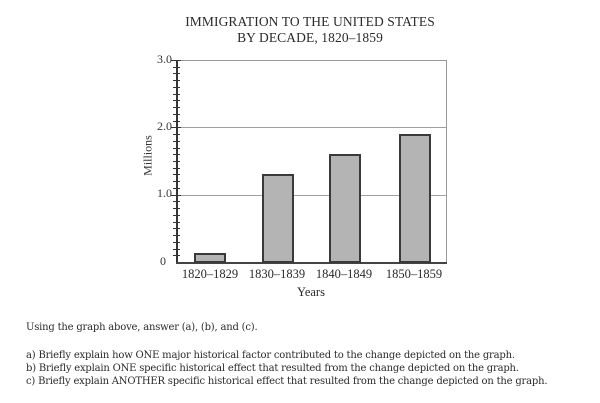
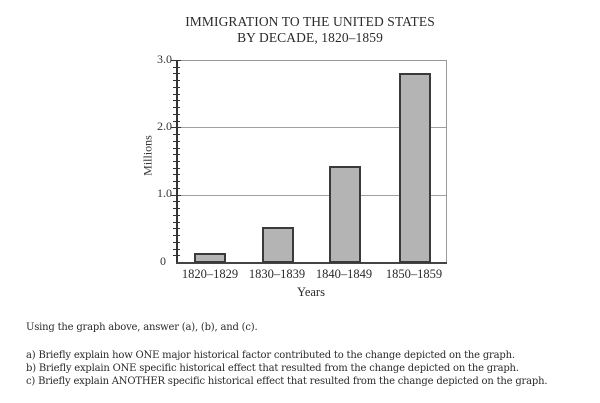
1830–1839: 1.3 -> 0.5
1840–1849: 1.6 -> 1.4
1850–1859: 1.9 -> 2.8
